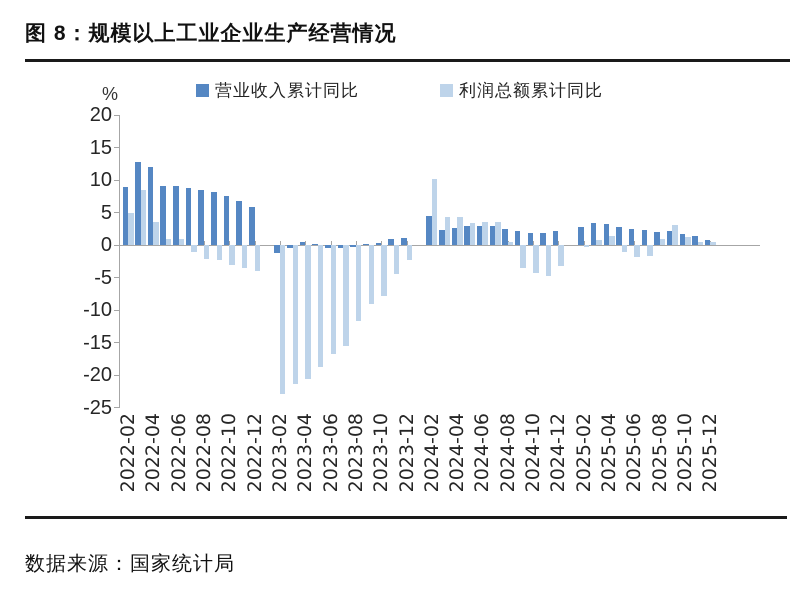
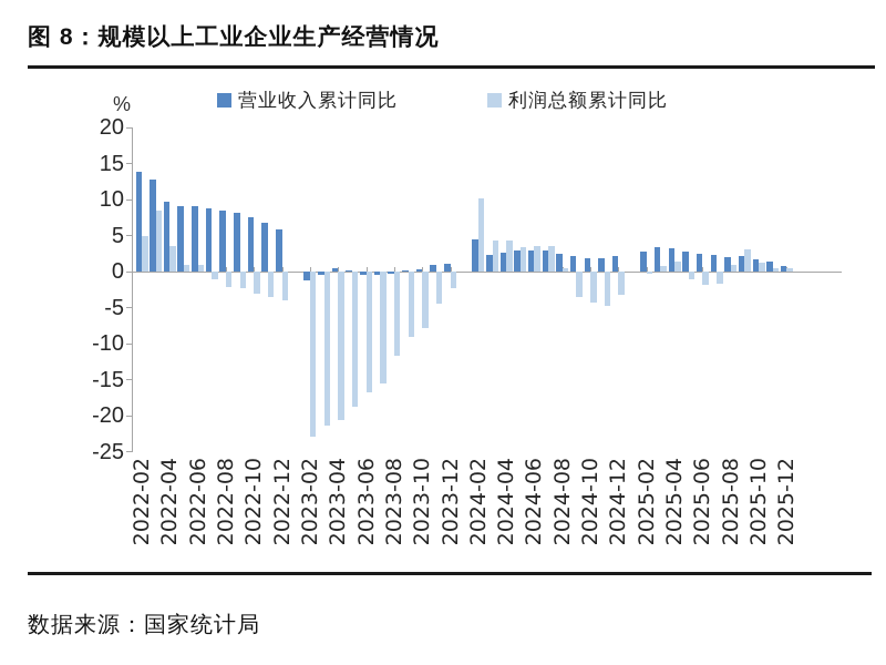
营业收入累计同比/2022-02: 9 -> 14
营业收入累计同比/2022-04: 12 -> 10
